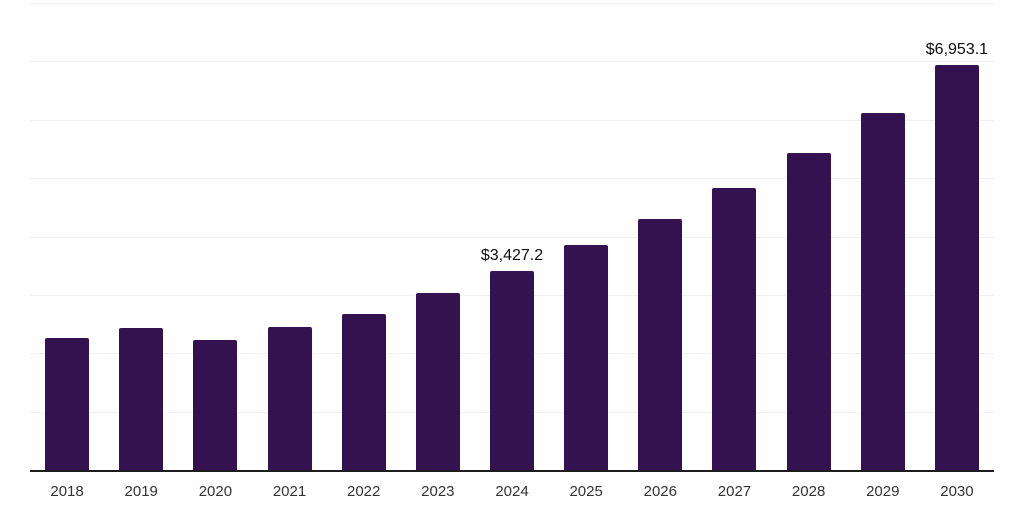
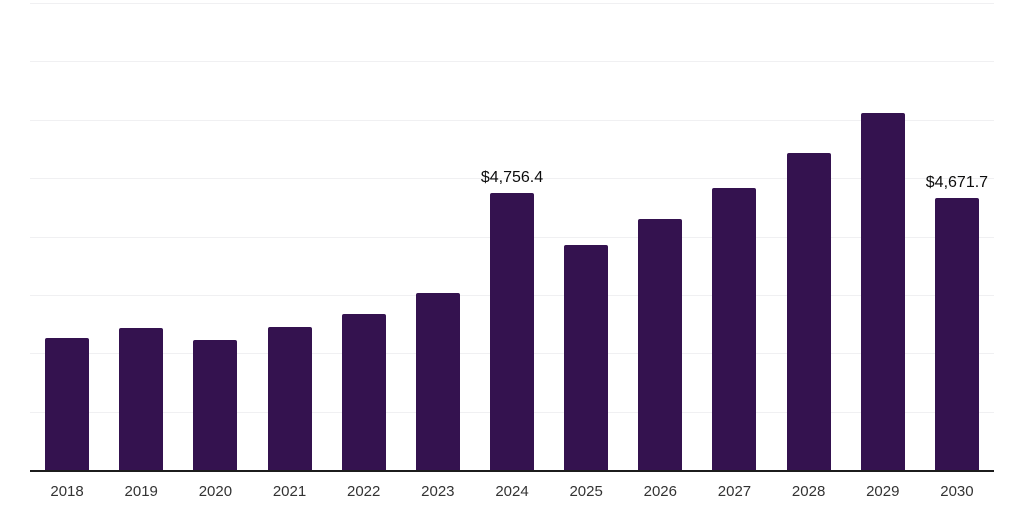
2024: $3,427.2 -> $4,756.4
2030: $6,953.1 -> $4,671.7
